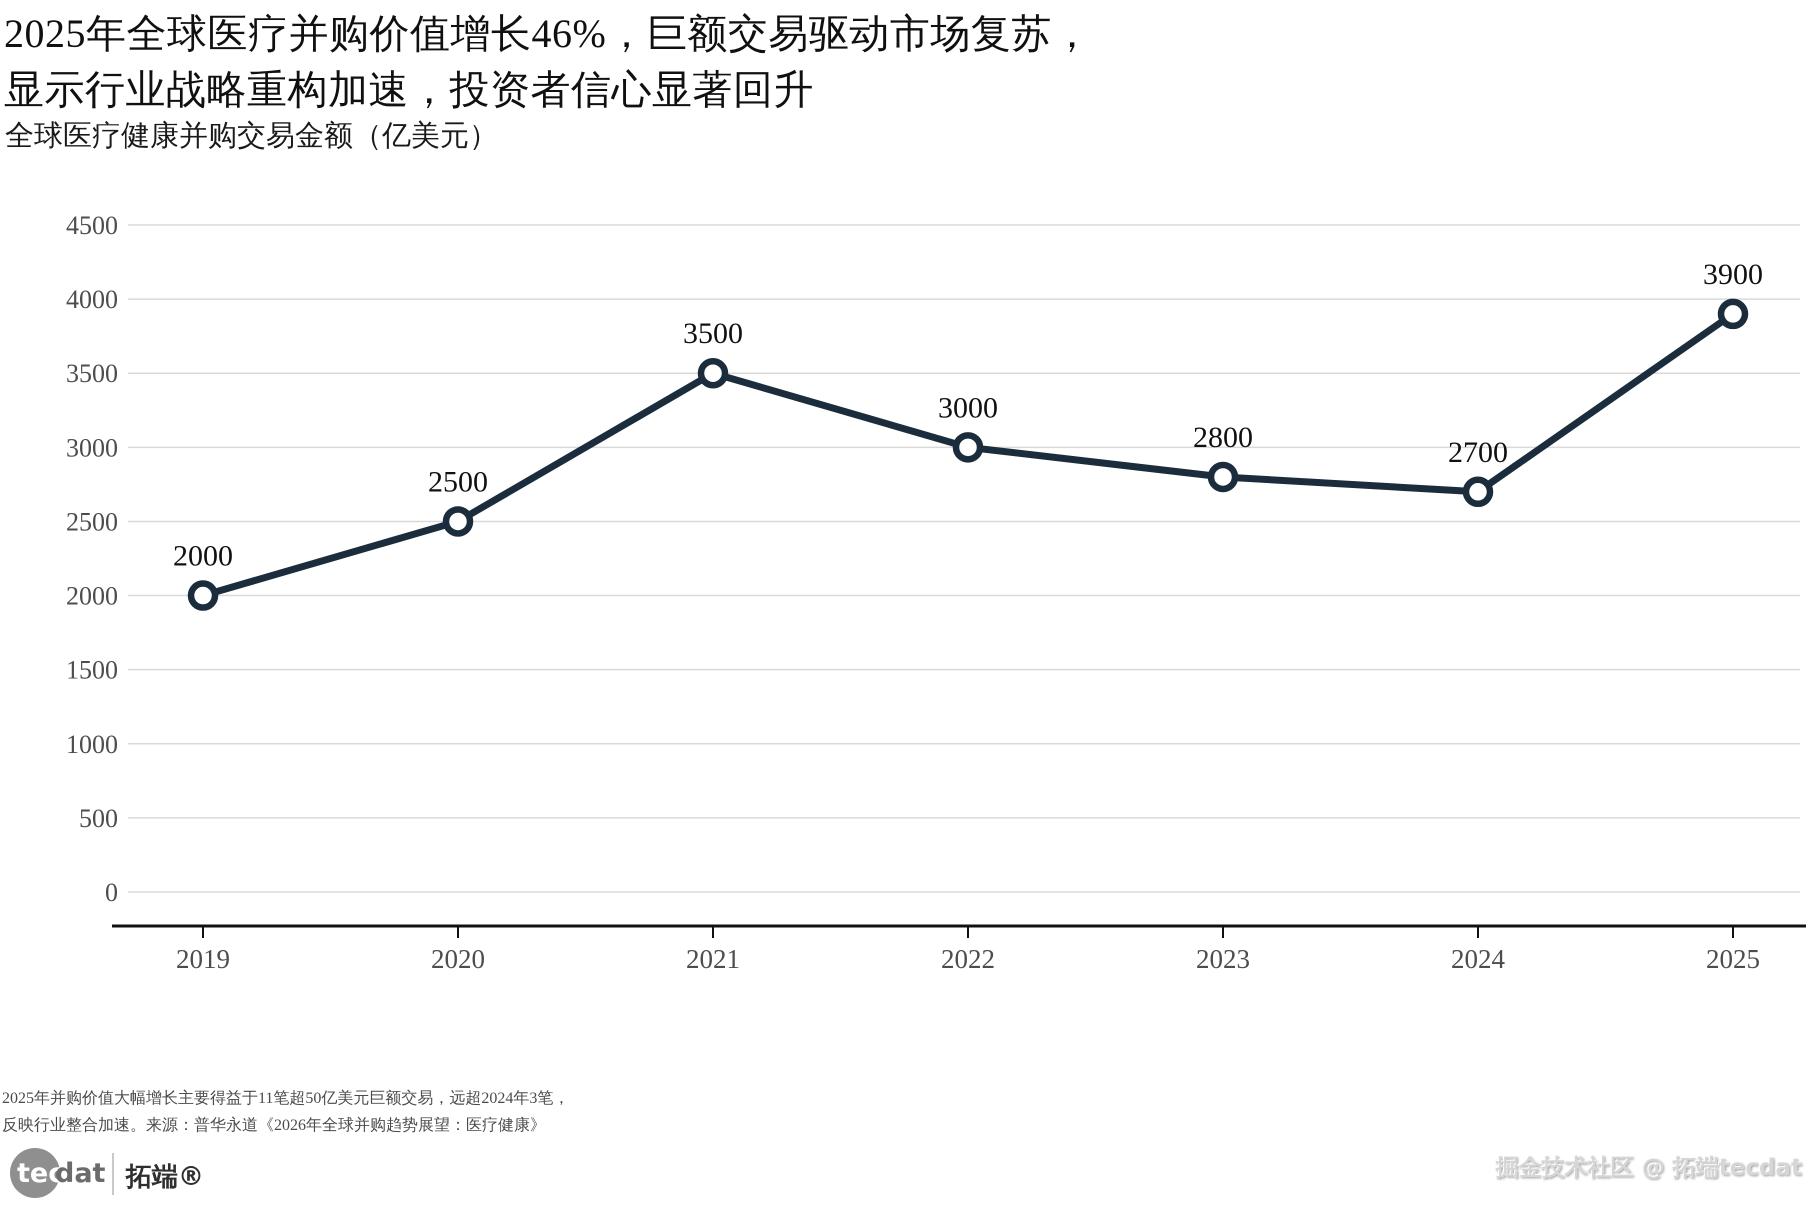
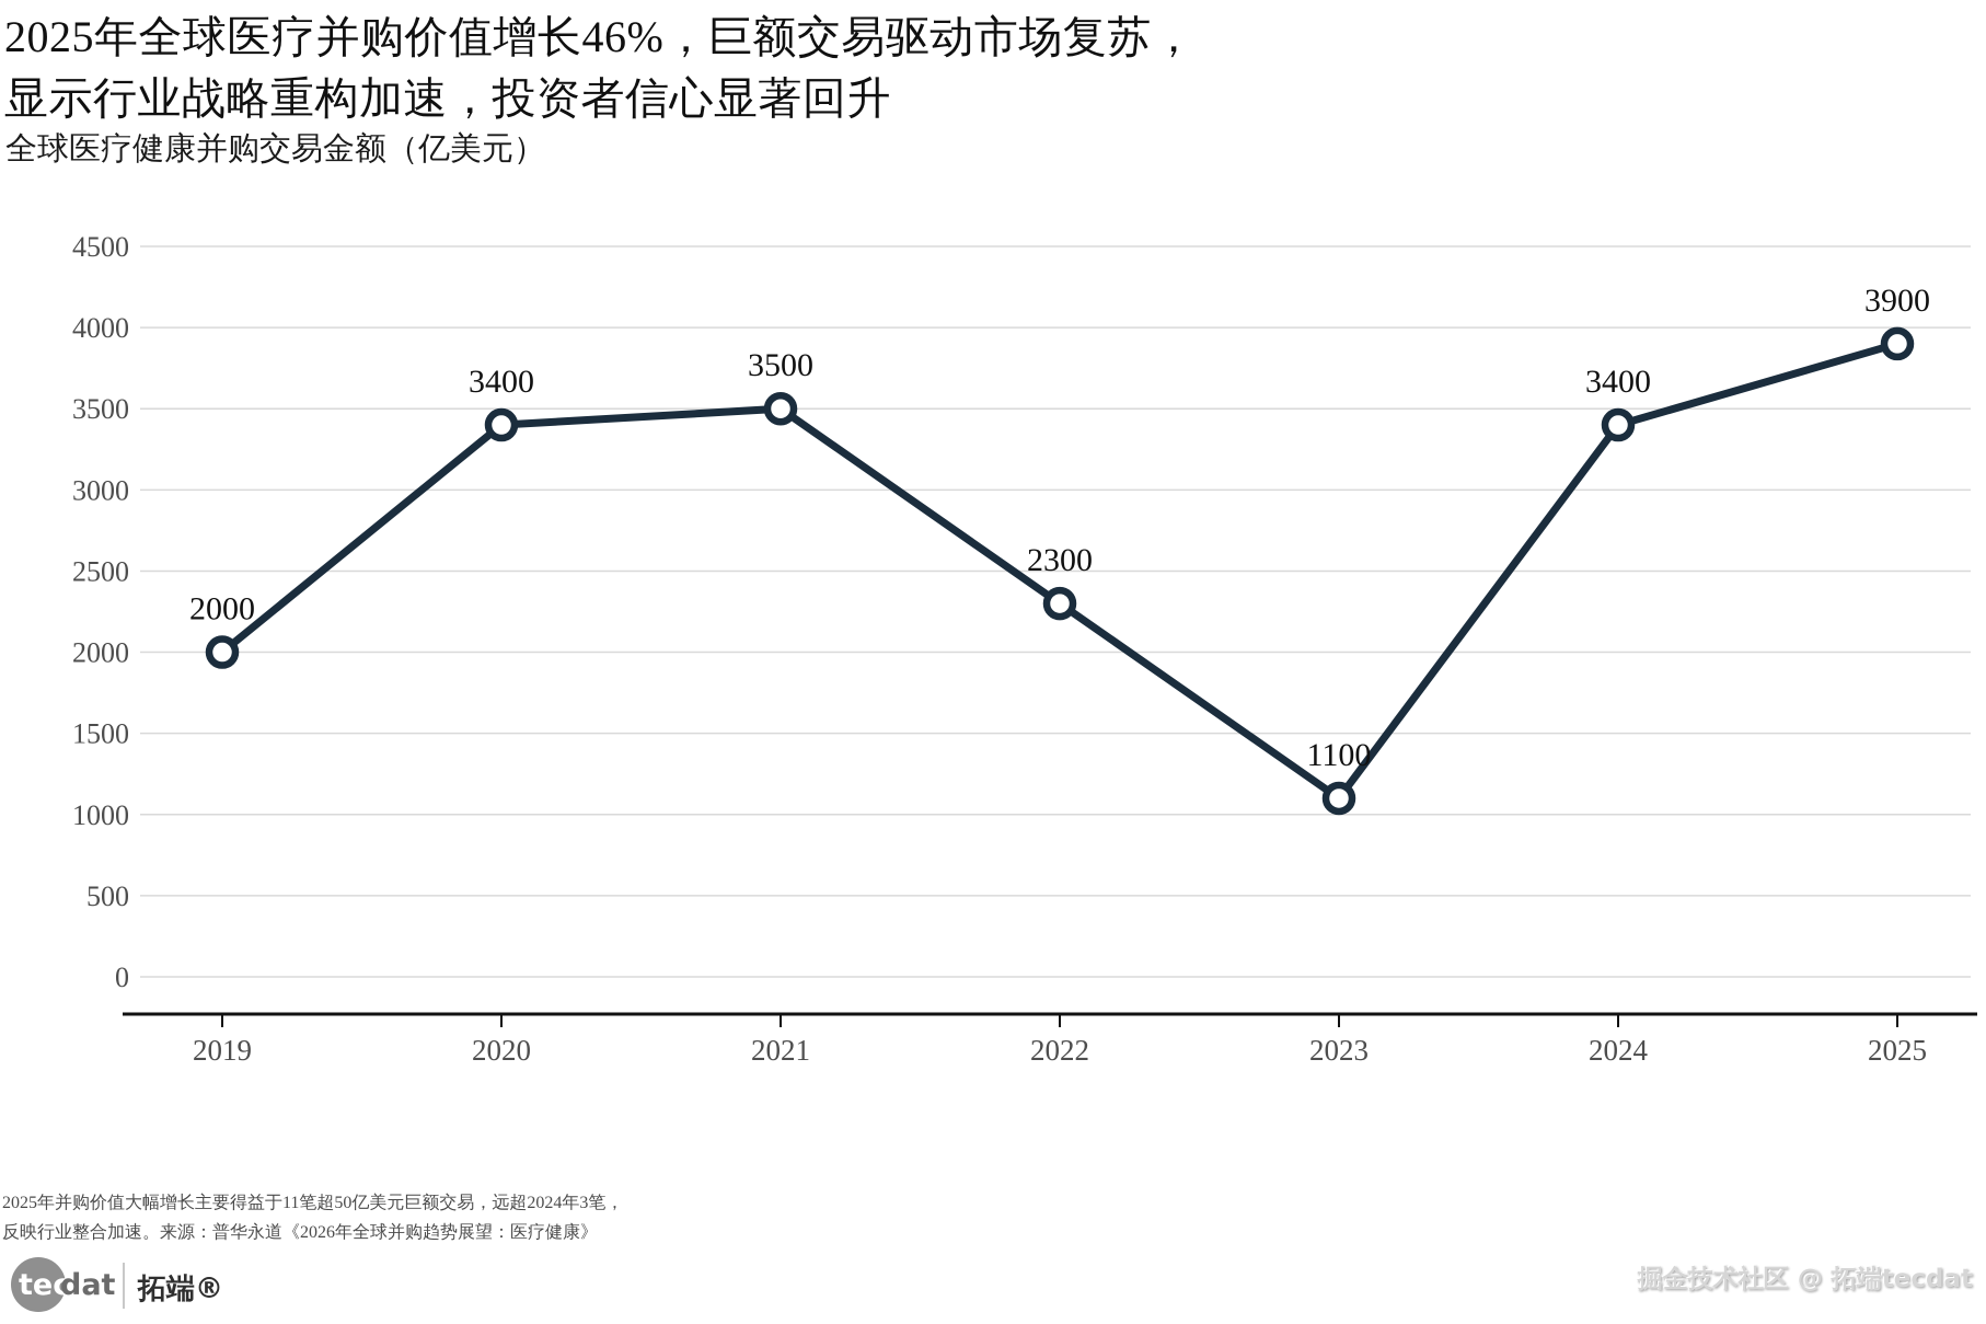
2020: 2500 -> 3400
2022: 3000 -> 2300
2023: 2800 -> 1100
2024: 2700 -> 3400
